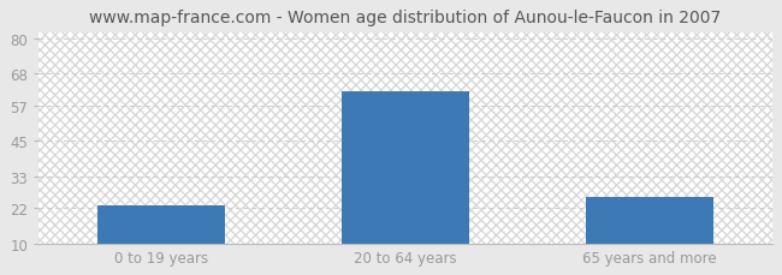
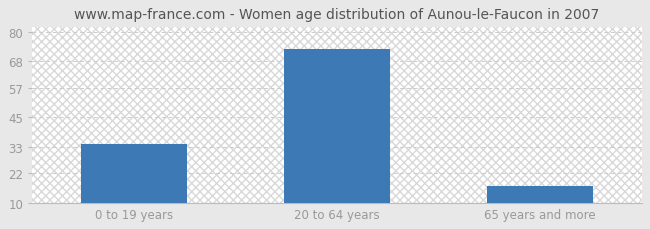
0 to 19 years: 23 -> 34
20 to 64 years: 62 -> 73
65 years and more: 26 -> 17
